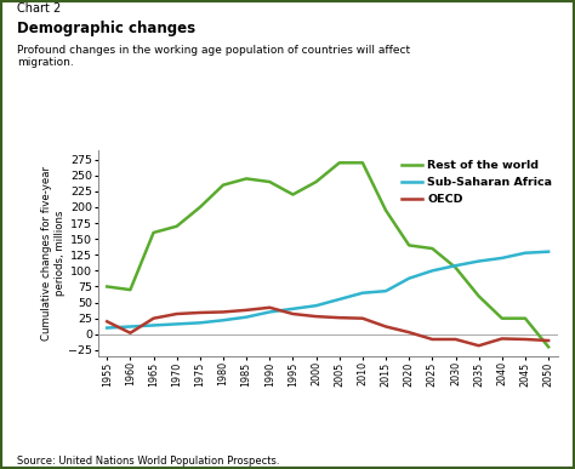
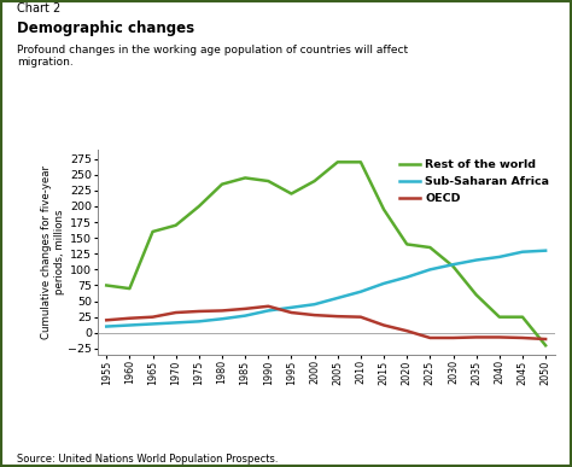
OECD/1960: 2 -> 23
Sub-Saharan Africa/2015: 68 -> 78
OECD/2035: -18 -> -7
